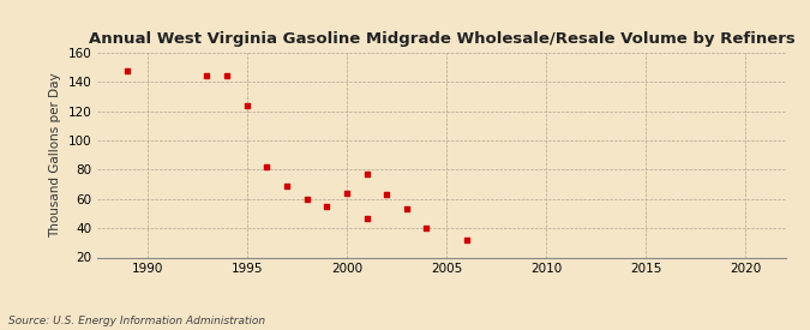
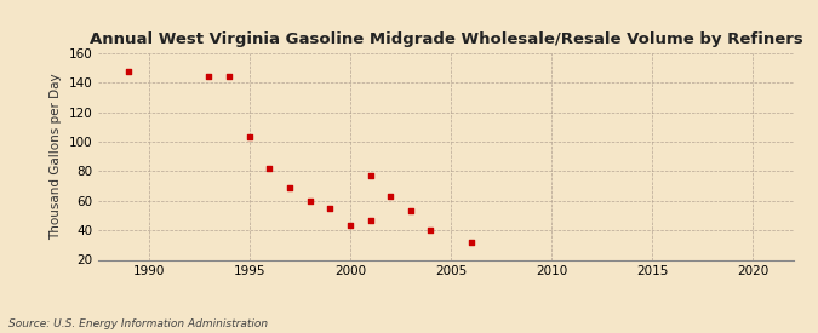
1995: 124 -> 103
2000: 64 -> 43
